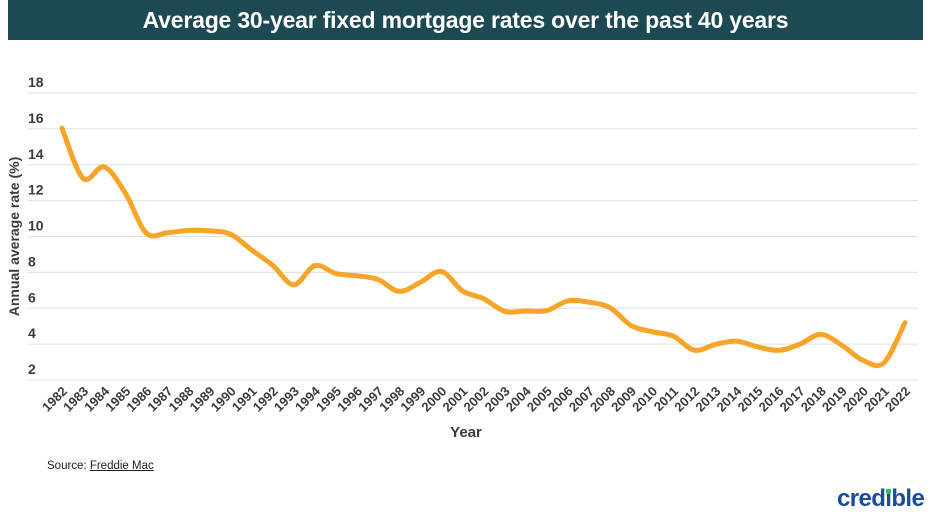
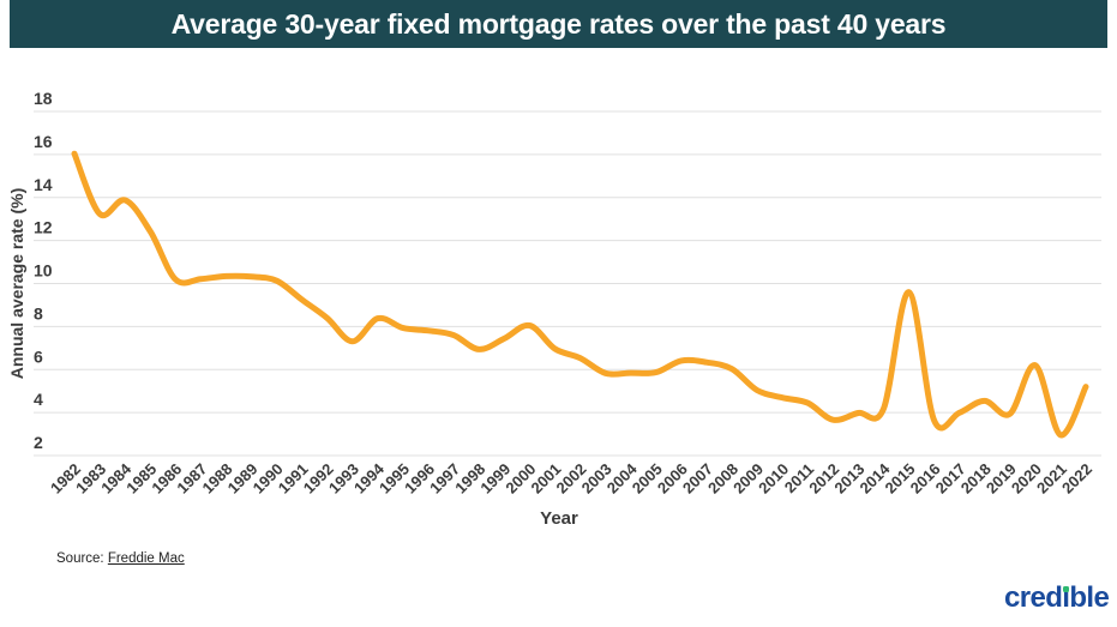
2015: 3.9 -> 9.6
2020: 3.1 -> 6.2
